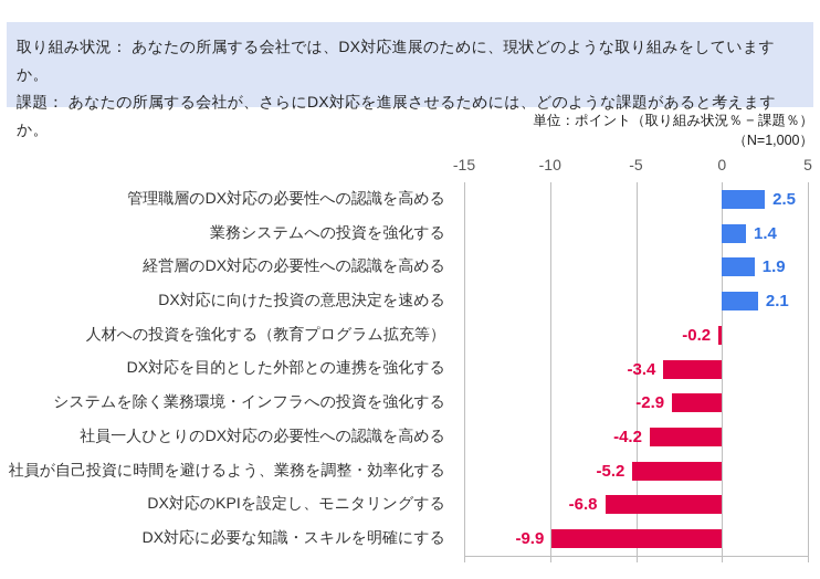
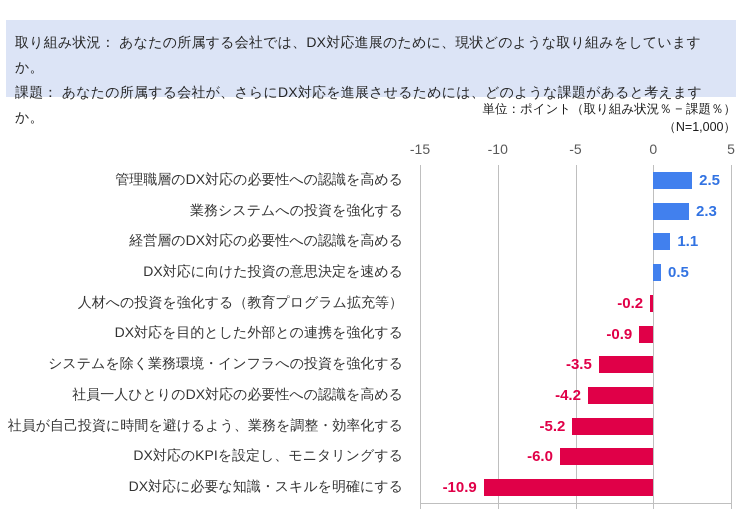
業務システムへの投資を強化する: 1.4 -> 2.3
経営層のDX対応の必要性への認識を高める: 1.9 -> 1.1
DX対応に向けた投資の意思決定を速める: 2.1 -> 0.5
DX対応を目的とした外部との連携を強化する: -3.4 -> -0.9
システムを除く業務環境・インフラへの投資を強化する: -2.9 -> -3.5
DX対応のKPIを設定し、モニタリングする: -6.8 -> -6.0
DX対応に必要な知識・スキルを明確にする: -9.9 -> -10.9
